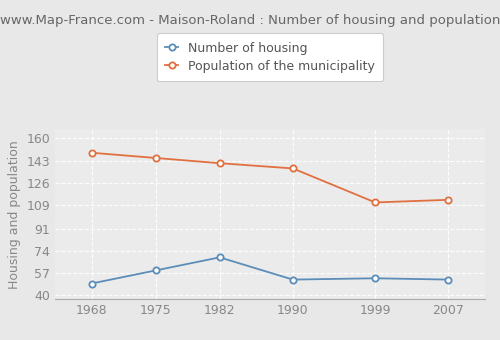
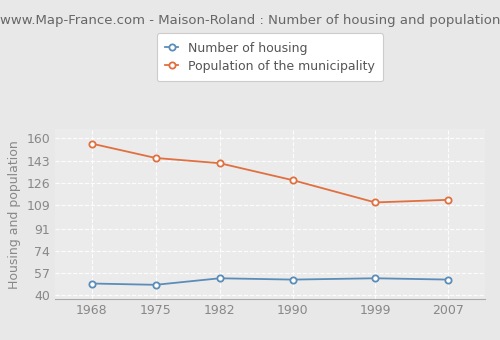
Population of the municipality/1968: 149 -> 156
Number of housing/1975: 59 -> 48
Number of housing/1982: 69 -> 53
Population of the municipality/1990: 137 -> 128
